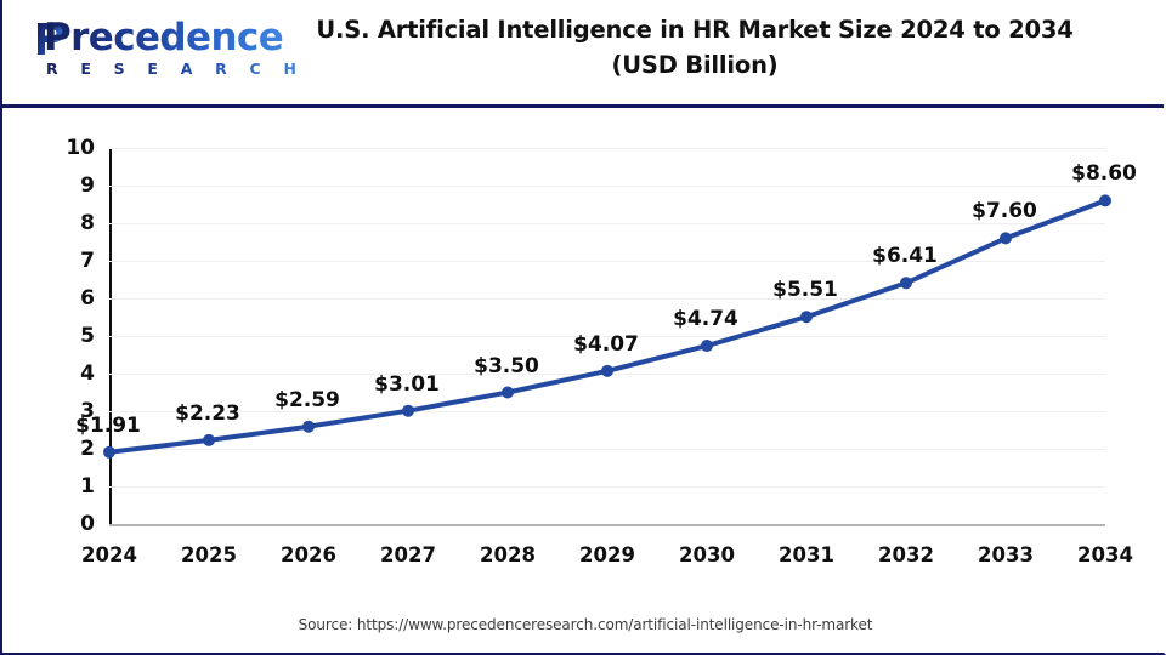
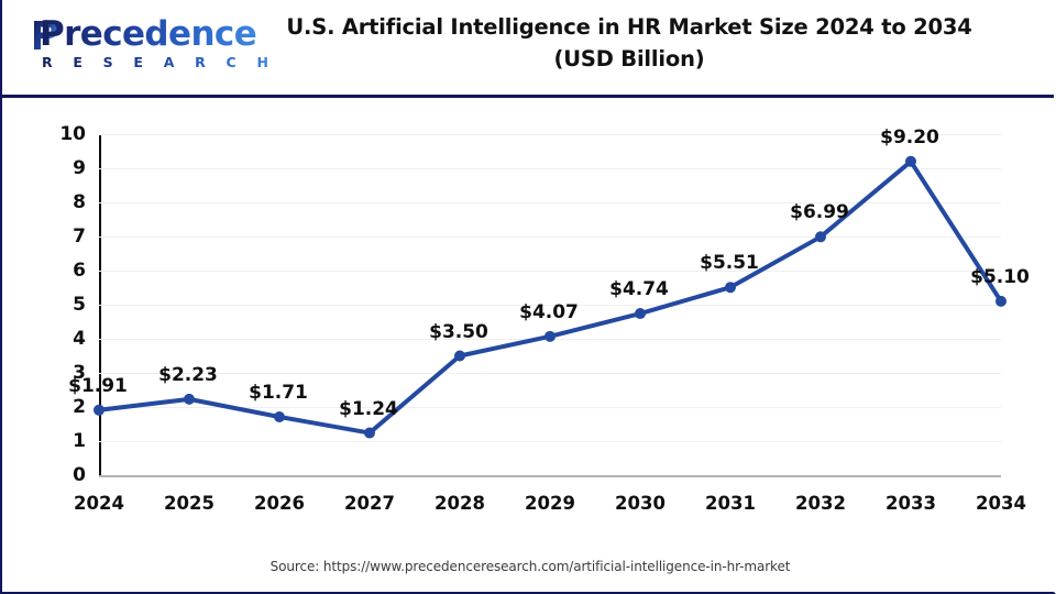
2026: $2.59 -> $1.71
2027: $3.01 -> $1.24
2032: $6.41 -> $6.99
2033: $7.60 -> $9.20
2034: $8.60 -> $5.10
